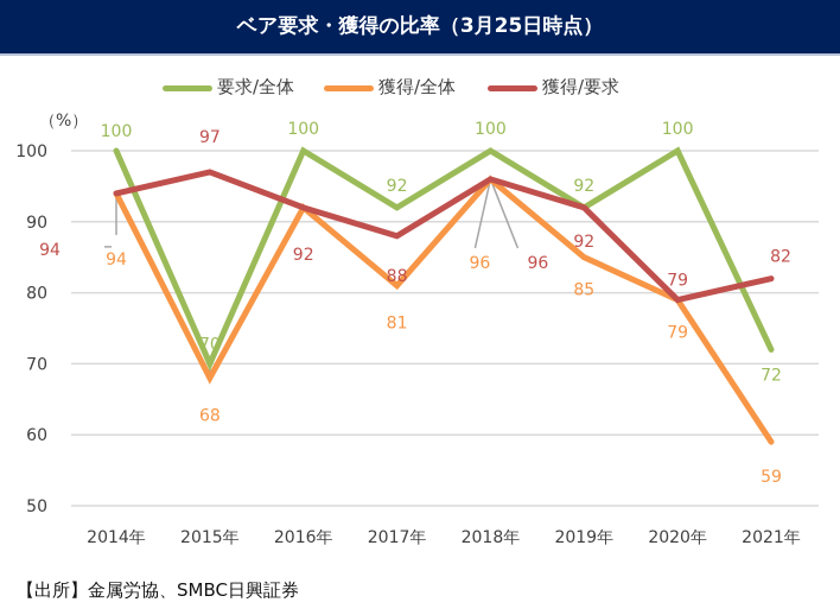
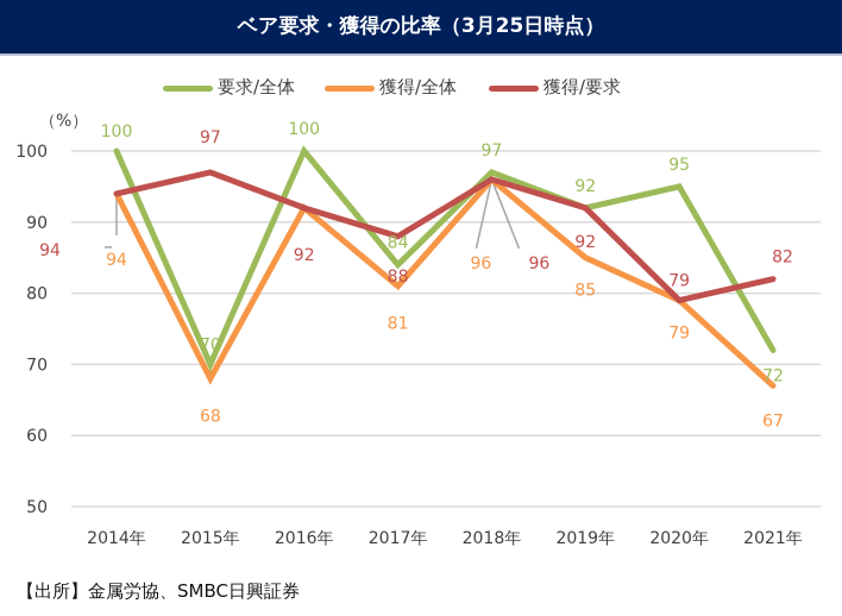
要求/全体/2017年: 92 -> 84
要求/全体/2018年: 100 -> 97
要求/全体/2020年: 100 -> 95
獲得/全体/2021年: 59 -> 67
